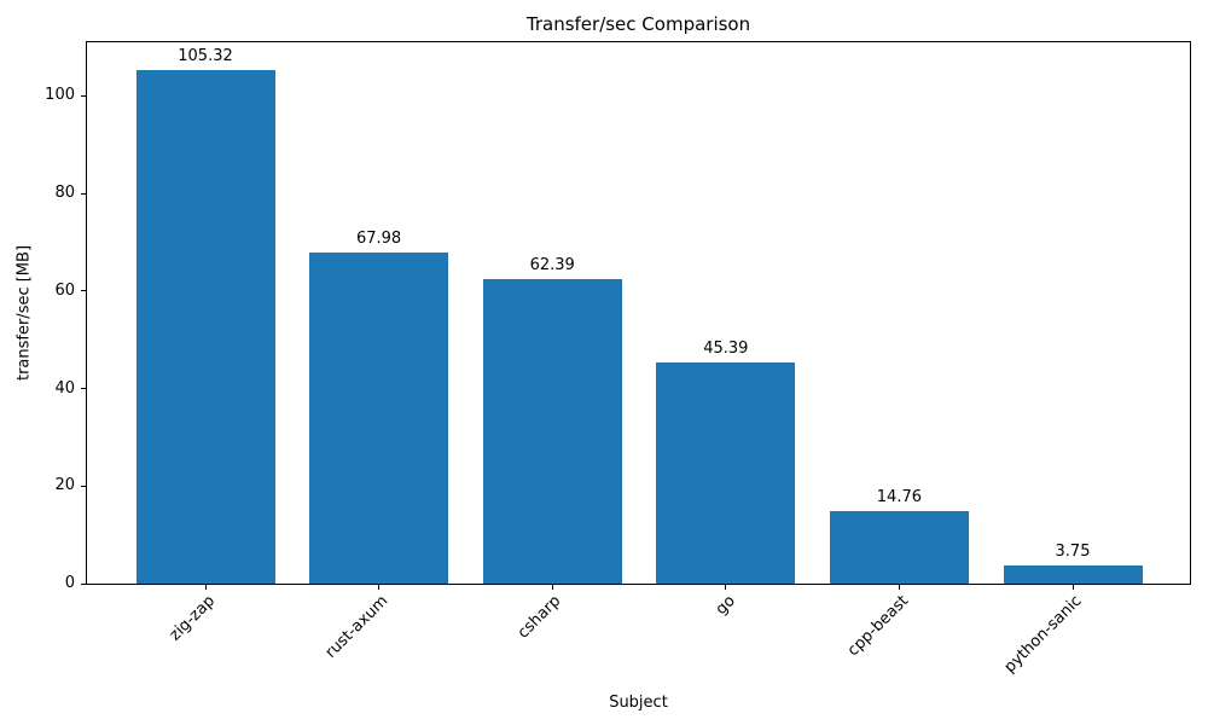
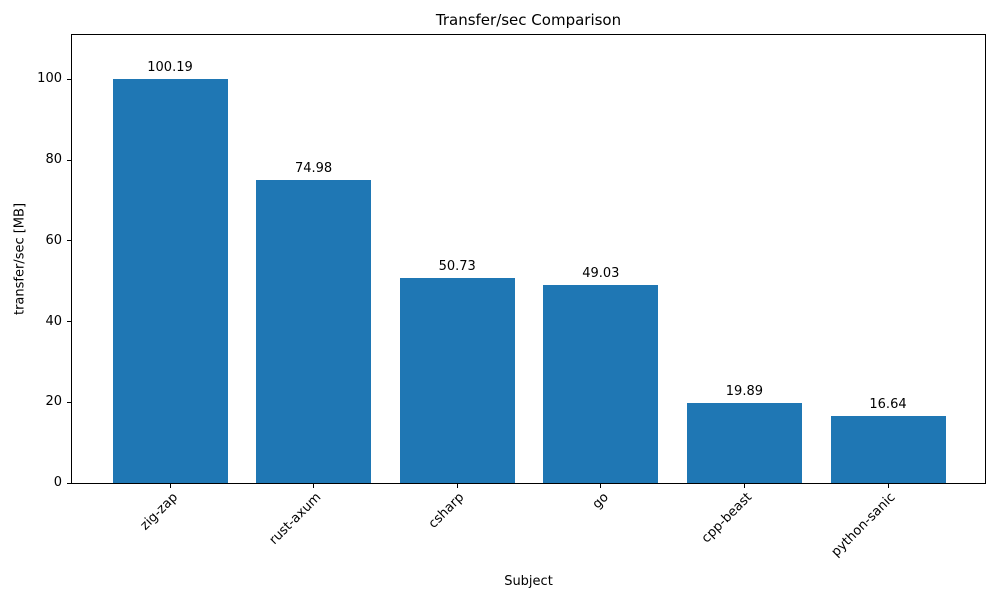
zig-zap: 105.32 -> 100.19
rust-axum: 67.98 -> 74.98
csharp: 62.39 -> 50.73
go: 45.39 -> 49.03
cpp-beast: 14.76 -> 19.89
python-sanic: 3.75 -> 16.64
